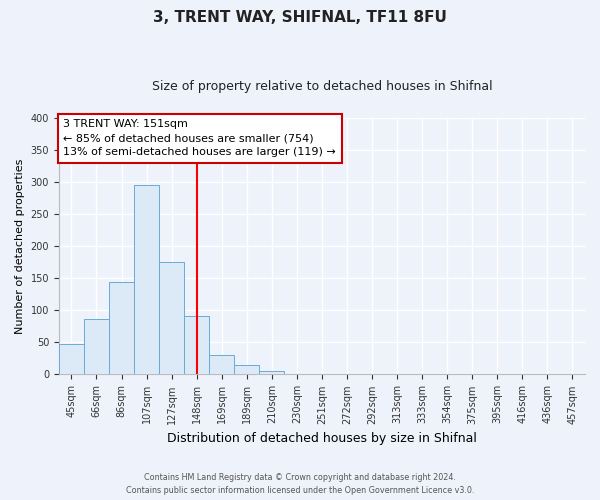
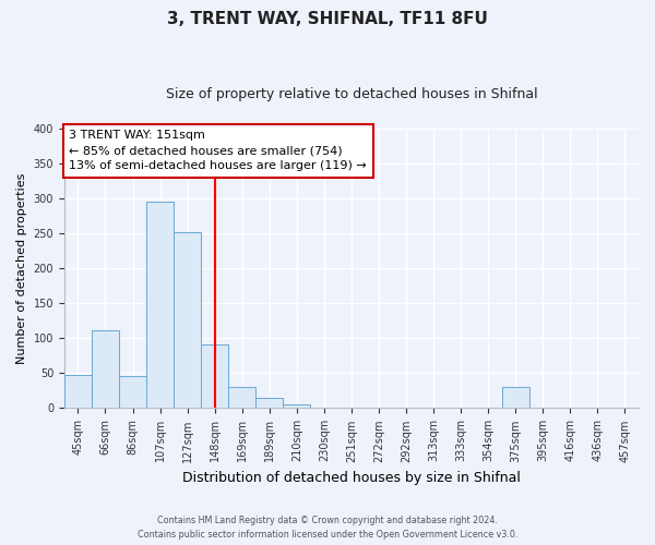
66sqm: 86 -> 112
86sqm: 144 -> 46
127sqm: 175 -> 252
375sqm: 1 -> 30
